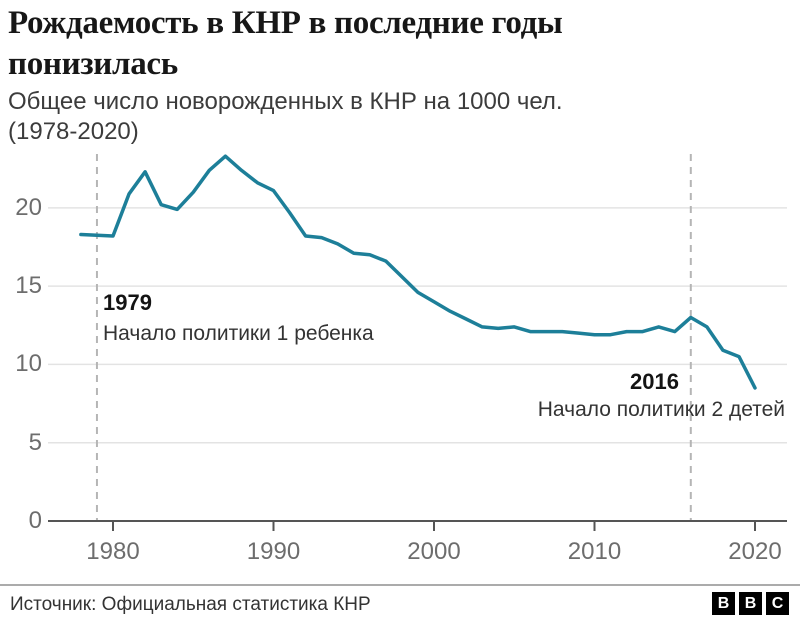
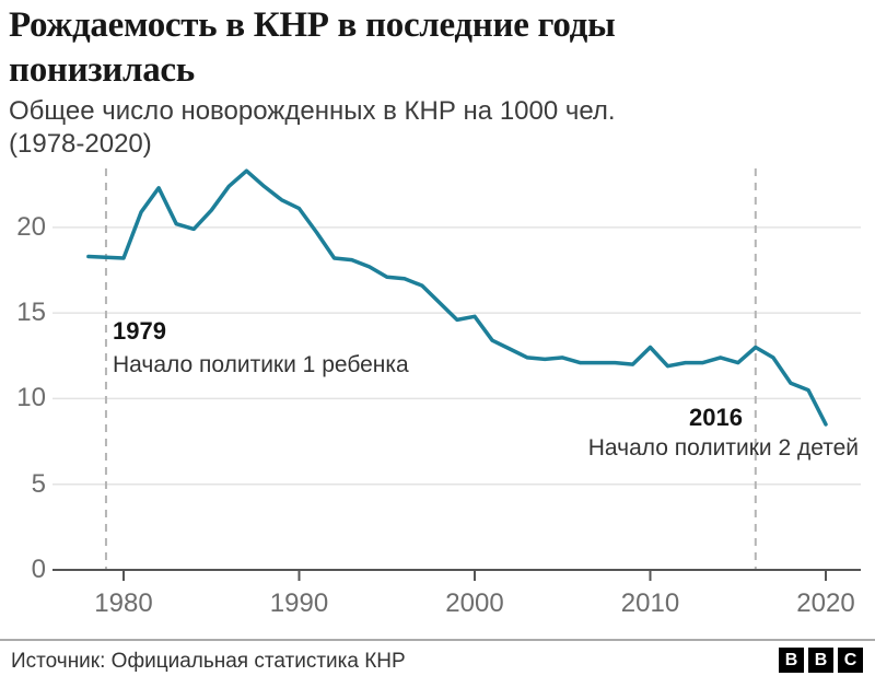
2000: 14.0 -> 14.8
2010: 11.9 -> 13.0
